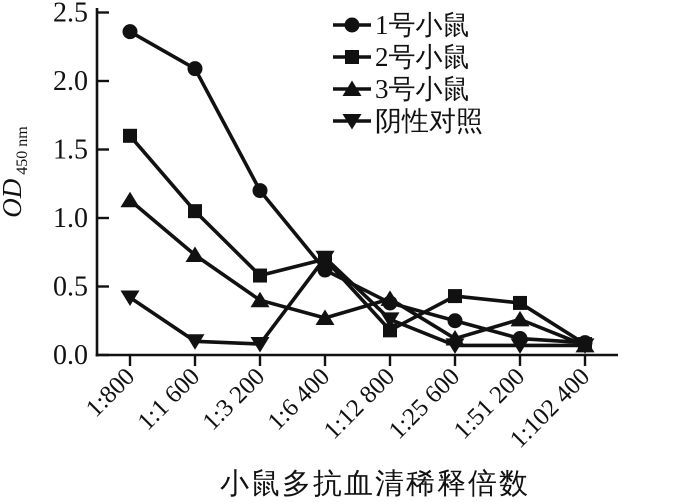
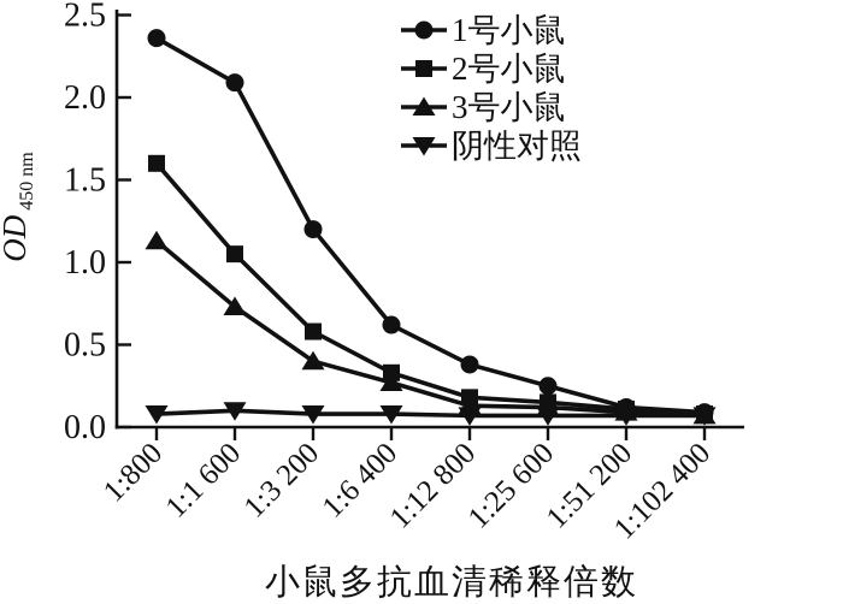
阴性对照/1:800: 0.42 -> 0.08
2号小鼠/1:6 400: 0.70 -> 0.33
阴性对照/1:6 400: 0.71 -> 0.08
3号小鼠/1:12 800: 0.41 -> 0.13
阴性对照/1:12 800: 0.26 -> 0.07
2号小鼠/1:25 600: 0.43 -> 0.15
2号小鼠/1:51 200: 0.38 -> 0.11
3号小鼠/1:51 200: 0.26 -> 0.09
